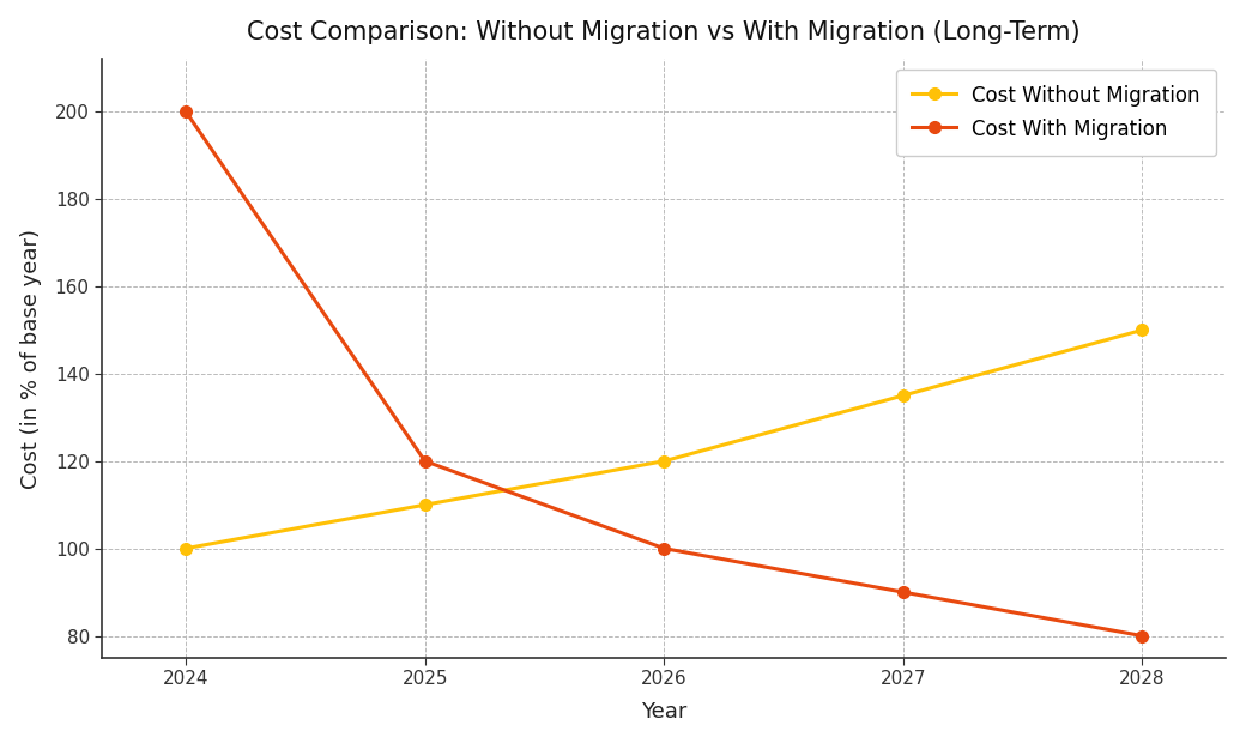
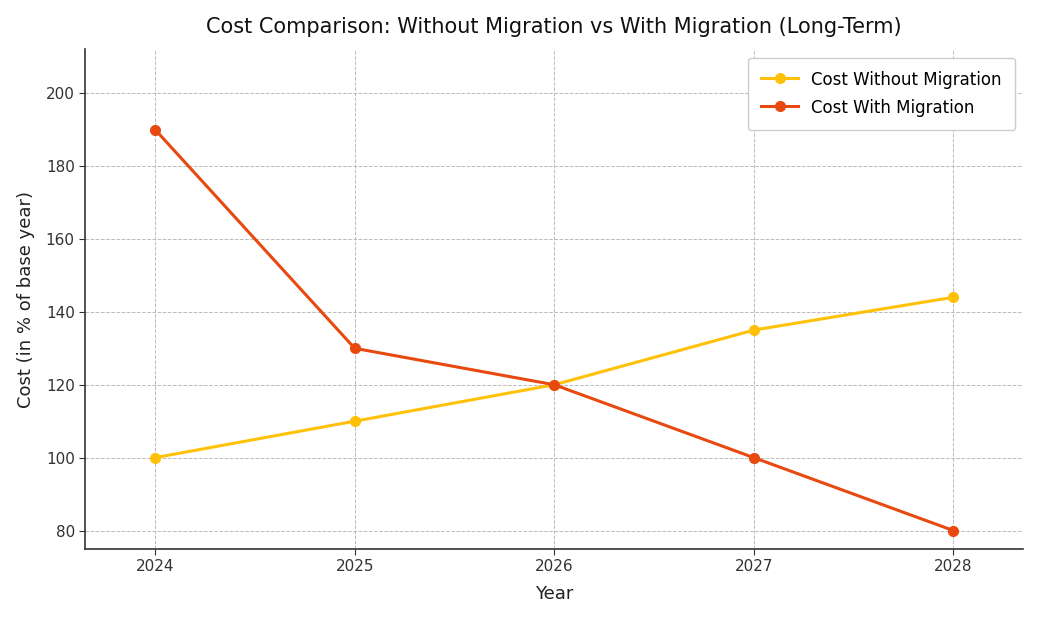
Cost With Migration/2024: 200 -> 190
Cost With Migration/2025: 120 -> 130
Cost With Migration/2026: 100 -> 120
Cost With Migration/2027: 90 -> 100
Cost Without Migration/2028: 150 -> 144
